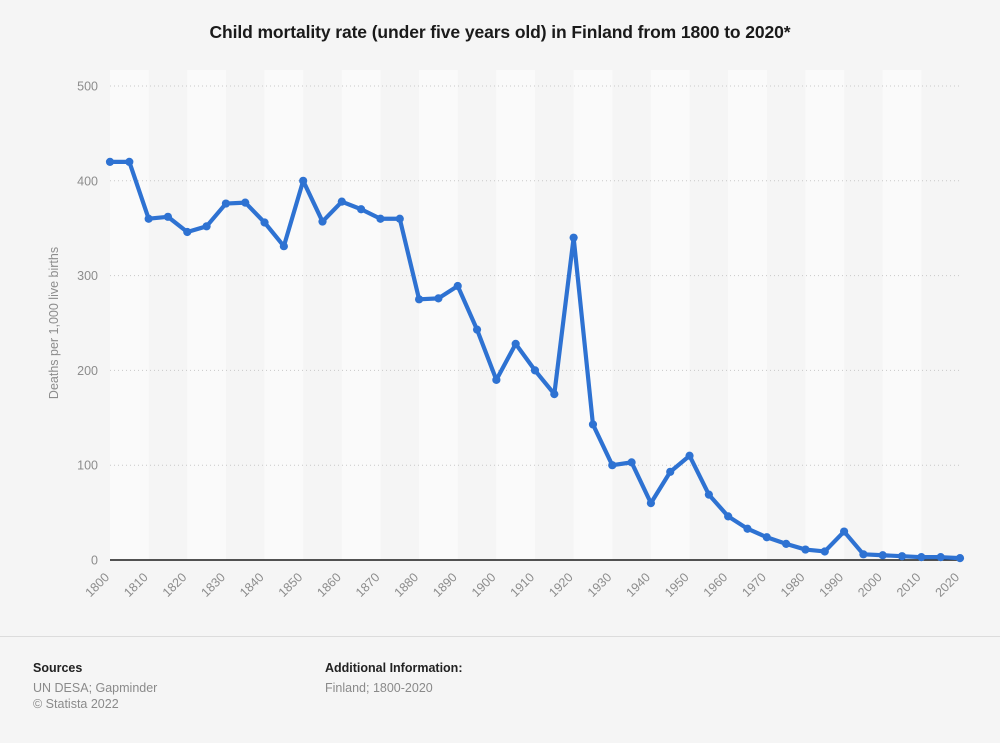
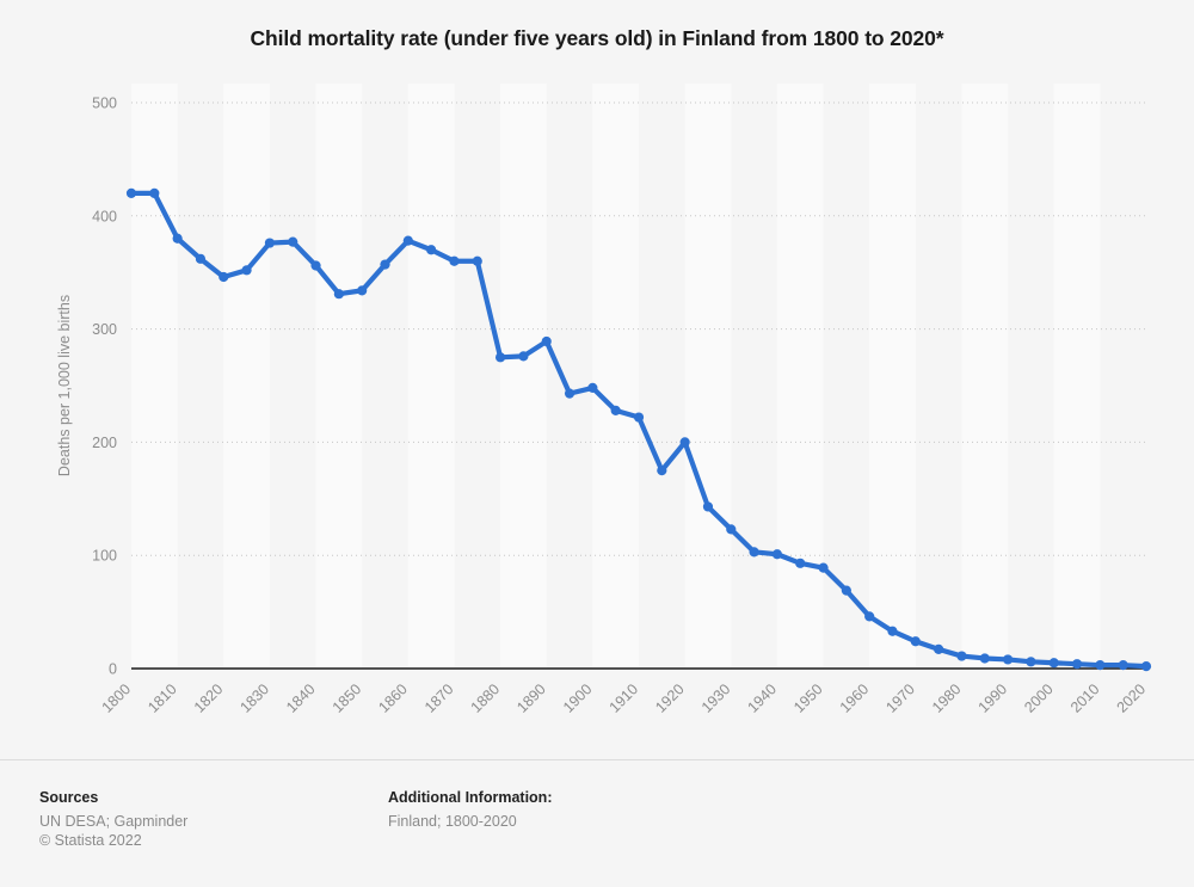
1810: 360 -> 380
1850: 400 -> 330
1900: 190 -> 250
1910: 200 -> 220
1920: 340 -> 200
1930: 100 -> 120
1940: 60 -> 100
1950: 110 -> 90
1990: 30 -> 10
